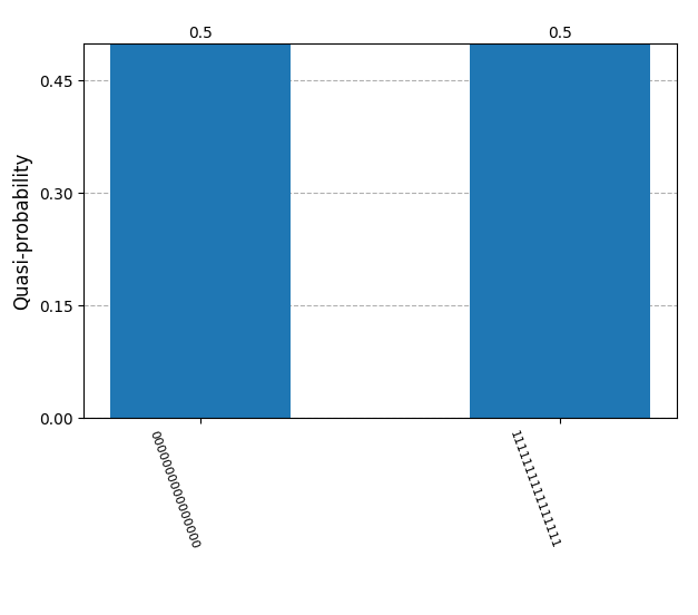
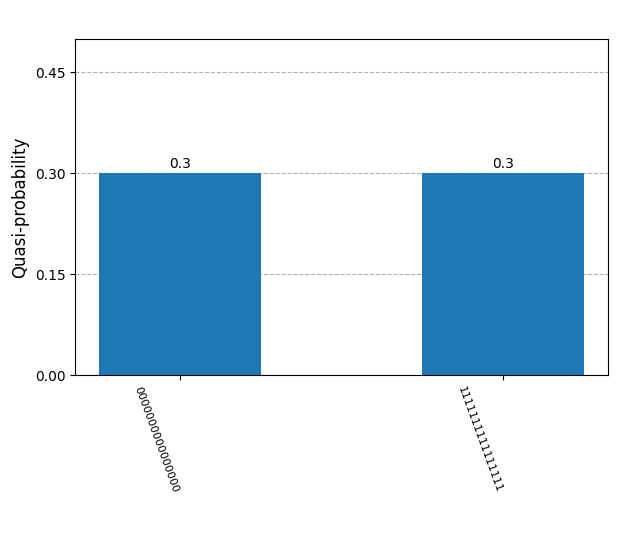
0000000000000000: 0.5 -> 0.3
1111111111111111: 0.5 -> 0.3
